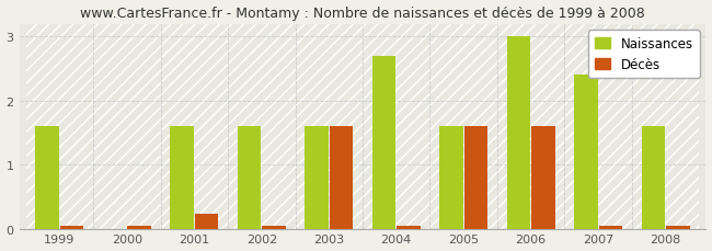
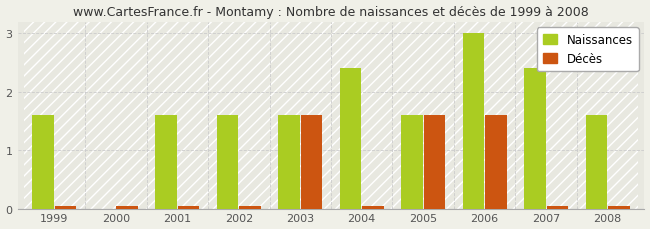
Décès/2001: 0.24 -> 0.04
Naissances/2004: 2.7 -> 2.4
